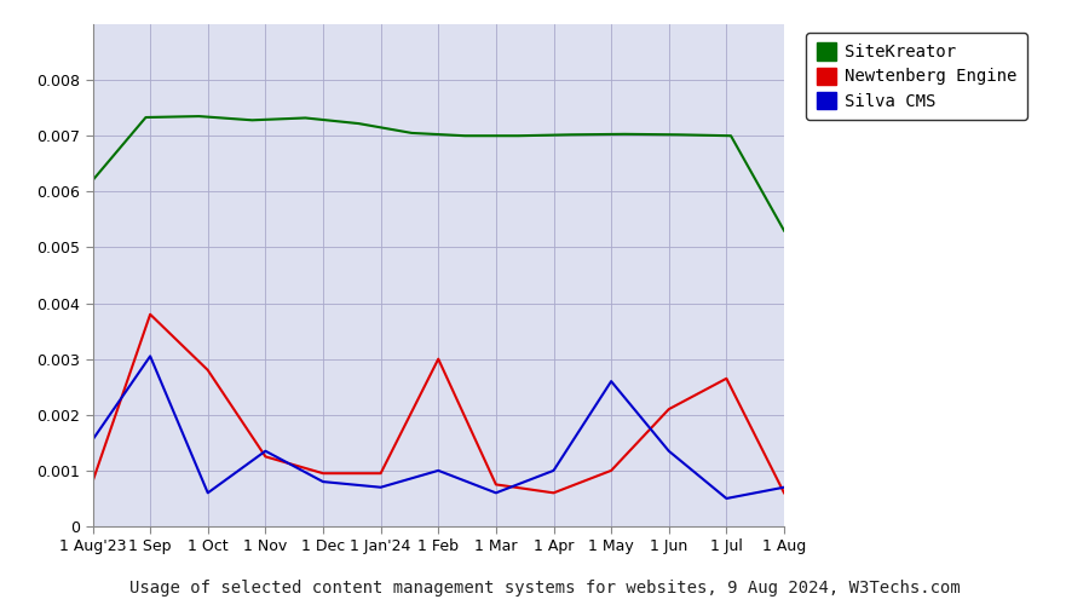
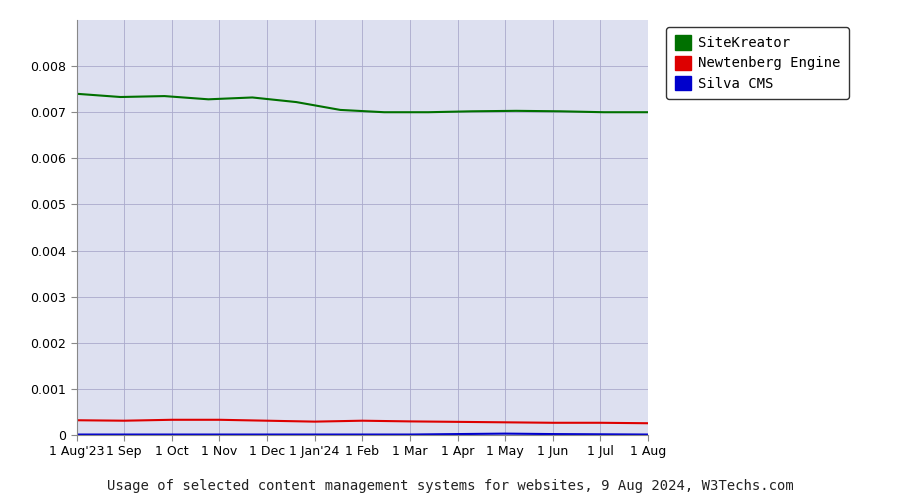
SiteKreator/1 Aug'23: 0.00620 -> 0.00740
Newtenberg Engine/1 Aug'23: 0.00080 -> 0.00032
Silva CMS/1 Aug'23: 0.00155 -> 0.00001
Newtenberg Engine/1 Sep: 0.00380 -> 0.00031
Silva CMS/1 Sep: 0.00305 -> 0.00001
Newtenberg Engine/1 Oct: 0.00280 -> 0.00033
Silva CMS/1 Oct: 0.00060 -> 0.00001
Newtenberg Engine/1 Nov: 0.00125 -> 0.00033
Silva CMS/1 Nov: 0.00135 -> 0.00001
Newtenberg Engine/1 Dec: 0.00095 -> 0.00031
Silva CMS/1 Dec: 0.00080 -> 0.00001
Newtenberg Engine/1 Jan'24: 0.00095 -> 0.00029
Silva CMS/1 Jan'24: 0.00070 -> 0.00001
Newtenberg Engine/1 Feb: 0.00300 -> 0.00031
Silva CMS/1 Feb: 0.00100 -> 0.00001
Newtenberg Engine/1 Mar: 0.00075 -> 0.00030
Silva CMS/1 Mar: 0.00060 -> 0.00001
Newtenberg Engine/1 Apr: 0.00060 -> 0.00028
Silva CMS/1 Apr: 0.00100 -> 0.00002
Newtenberg Engine/1 May: 0.00100 -> 0.00028
Silva CMS/1 May: 0.00260 -> 0.00003
Newtenberg Engine/1 Jun: 0.00210 -> 0.00026
Silva CMS/1 Jun: 0.00135 -> 0.00002
Newtenberg Engine/1 Jul: 0.00265 -> 0.00026
Silva CMS/1 Jul: 0.00050 -> 0.00002
SiteKreator/1 Aug: 0.00530 -> 0.00700
Newtenberg Engine/1 Aug: 0.00060 -> 0.00026
Silva CMS/1 Aug: 0.00070 -> 0.00001
